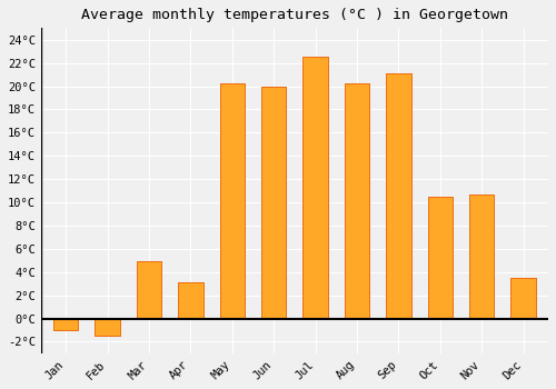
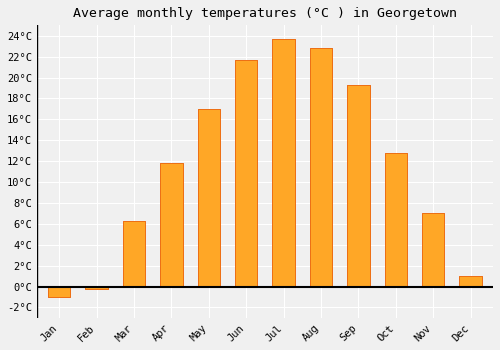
Feb: -1.5°C -> -0.2°C
Mar: 4.9°C -> 6.3°C
Apr: 3.1°C -> 11.8°C
May: 20.2°C -> 17.0°C
Jun: 20.0°C -> 21.7°C
Jul: 22.5°C -> 23.7°C
Aug: 20.2°C -> 22.8°C
Sep: 21.1°C -> 19.3°C
Oct: 10.5°C -> 12.8°C
Nov: 10.7°C -> 7.0°C
Dec: 3.5°C -> 1.0°C
